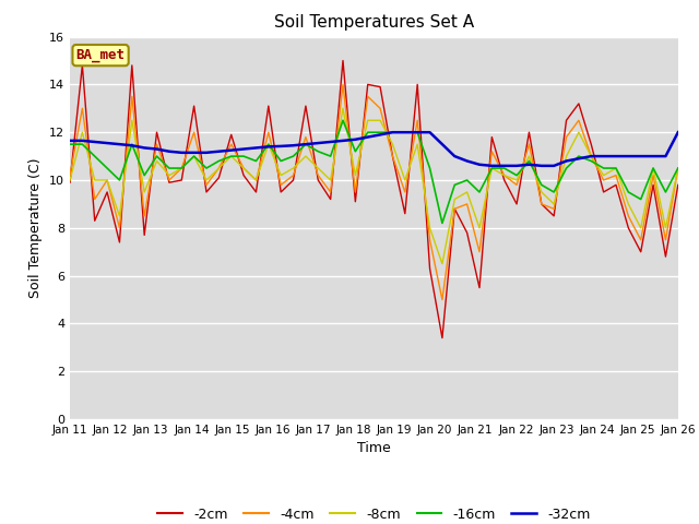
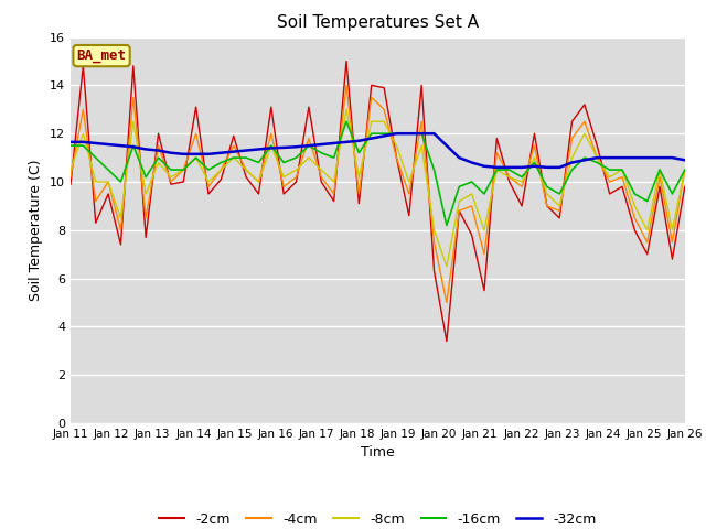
-8cm/Jan 11: 10.0 -> 10.5
-32cm/Jan 26: 12.00 -> 10.90
